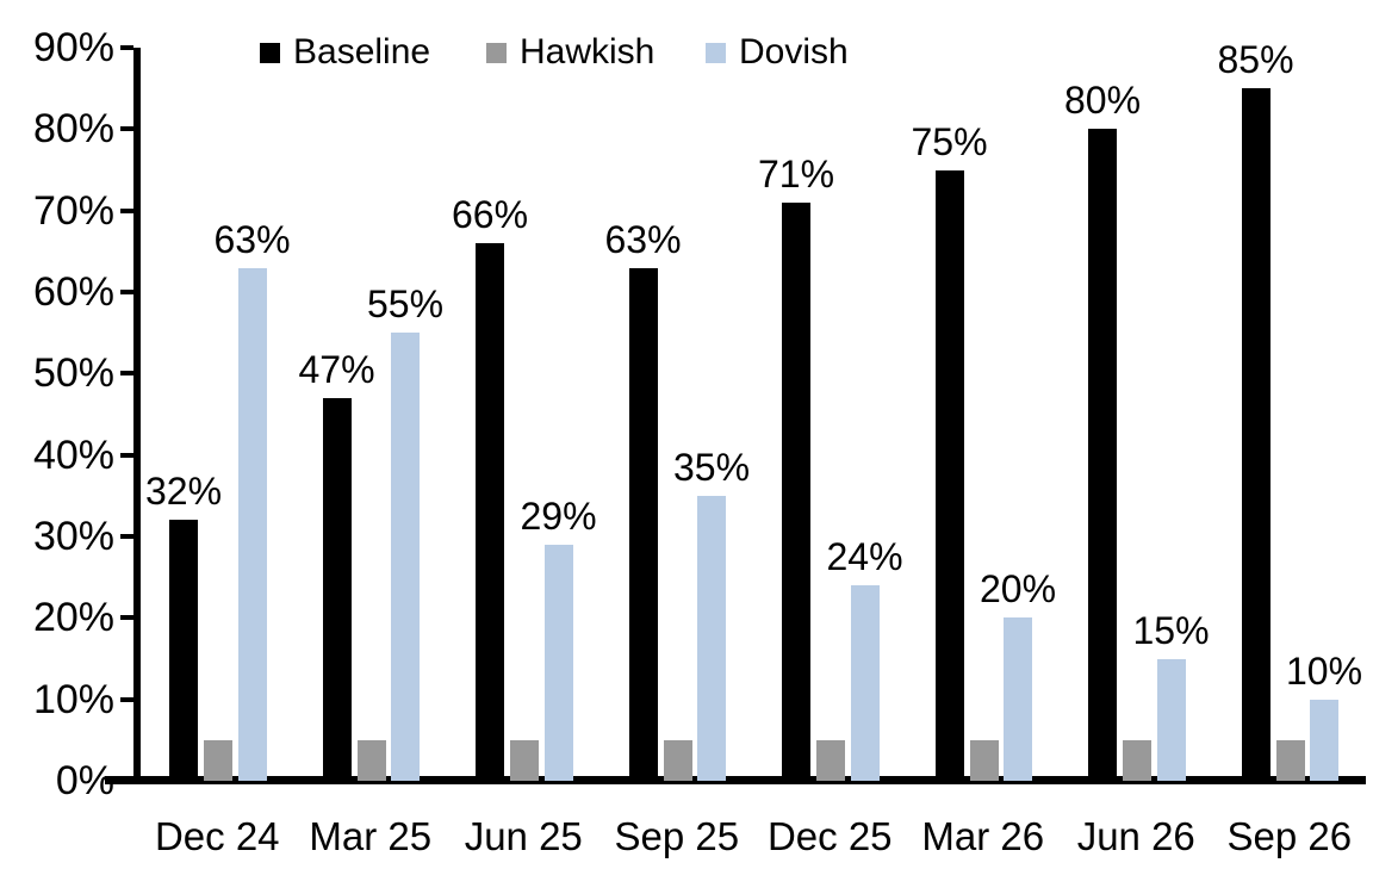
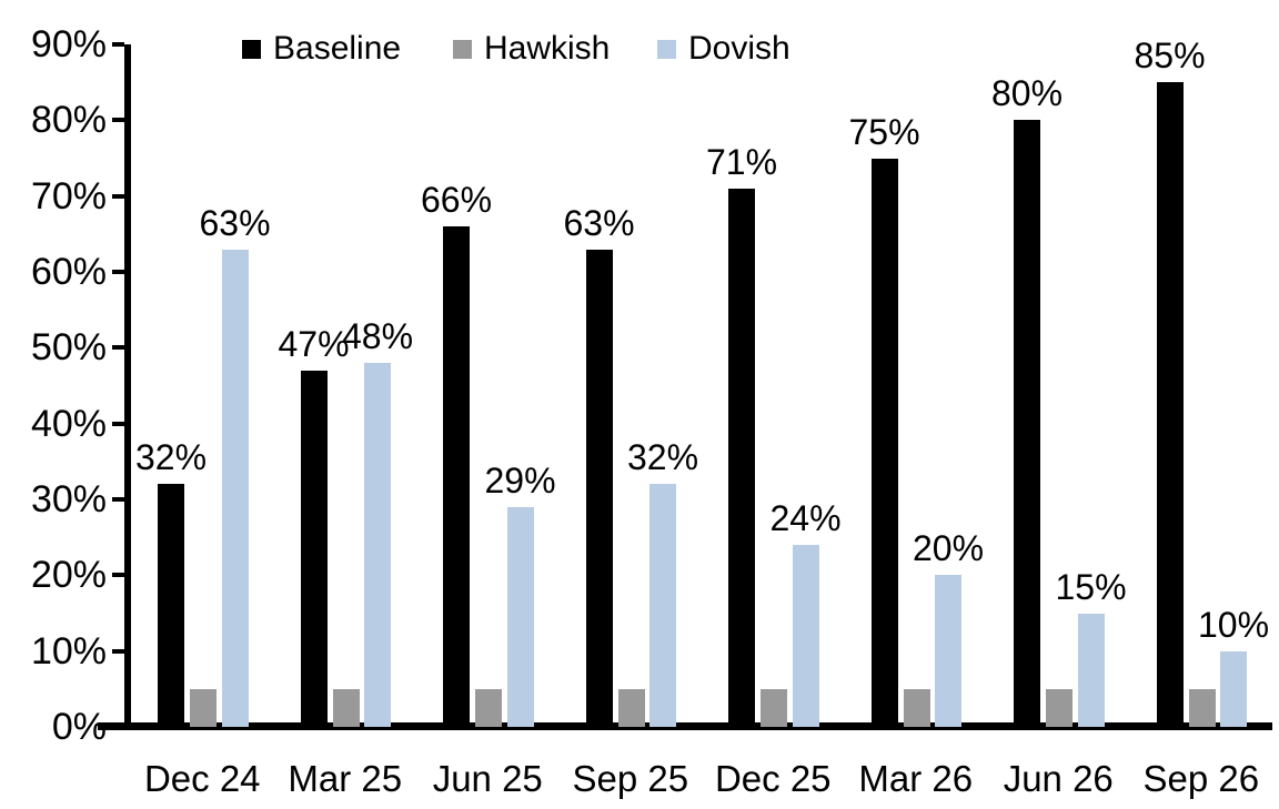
Dovish/Mar 25: 55% -> 48%
Dovish/Sep 25: 35% -> 32%
